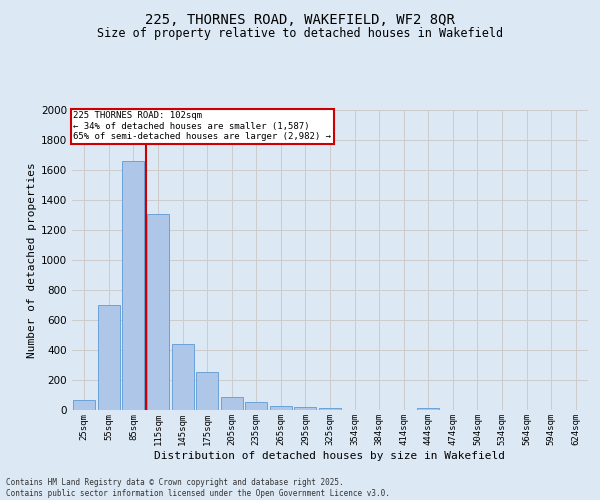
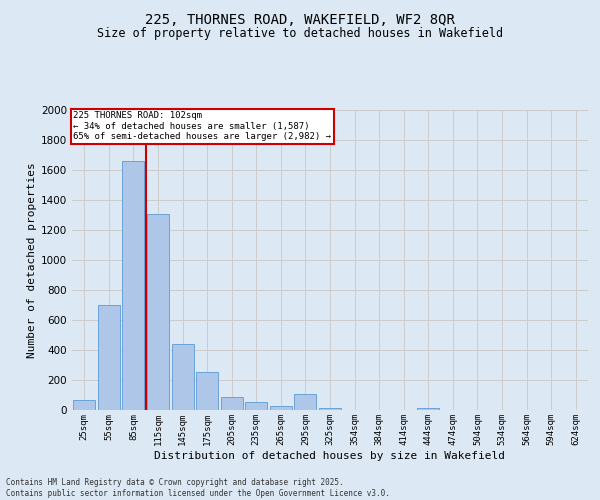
295sqm: 20 -> 110
